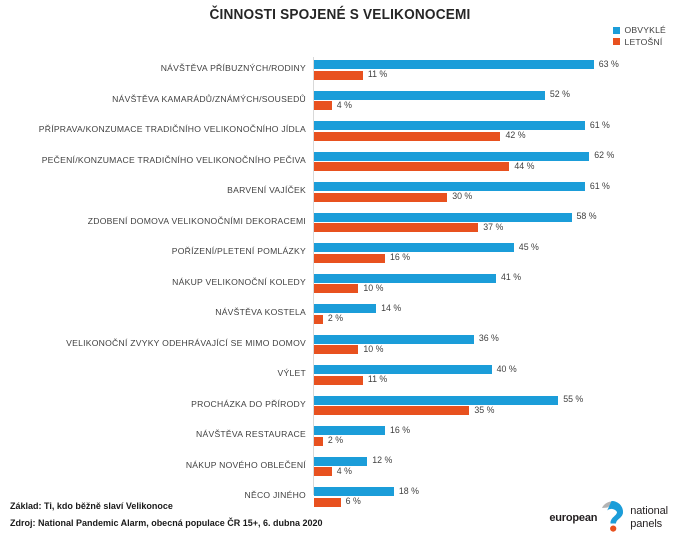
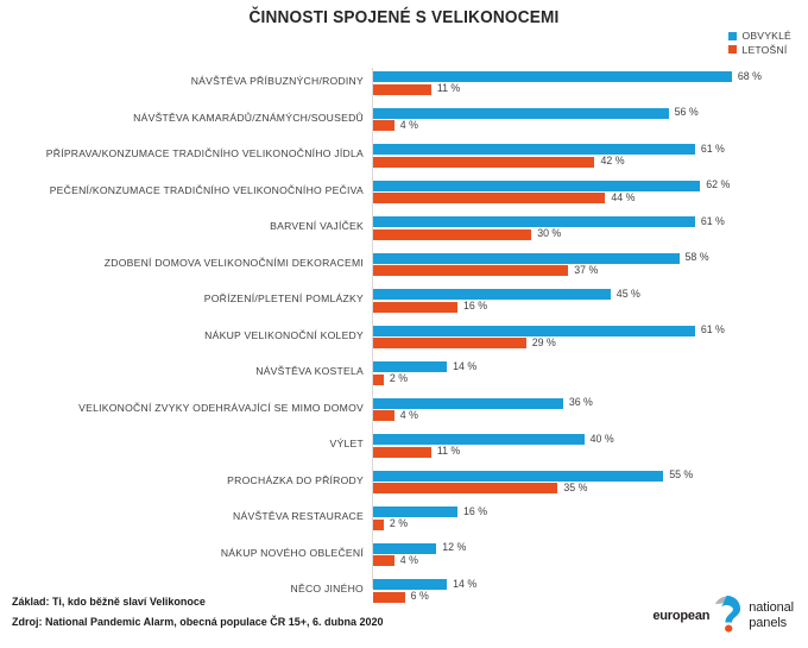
OBVYKLÉ/NÁVŠTĚVA PŘÍBUZNÝCH/RODINY: 63 -> 68
OBVYKLÉ/NÁVŠTĚVA KAMARÁDŮ/ZNÁMÝCH/SOUSEDŮ: 52 -> 56
OBVYKLÉ/NÁKUP VELIKONOČNÍ KOLEDY: 41 -> 61
LETOŠNÍ/NÁKUP VELIKONOČNÍ KOLEDY: 10 -> 29
LETOŠNÍ/VELIKONOČNÍ ZVYKY ODEHRÁVAJÍCÍ SE MIMO DOMOV: 10 -> 4
OBVYKLÉ/NĚCO JINÉHO: 18 -> 14
